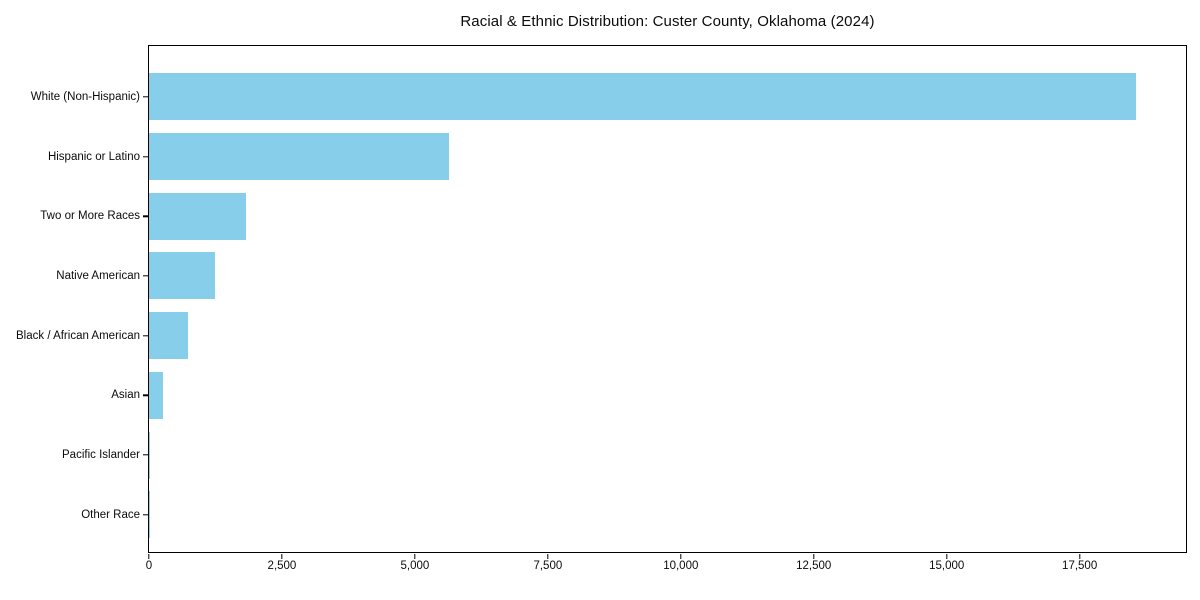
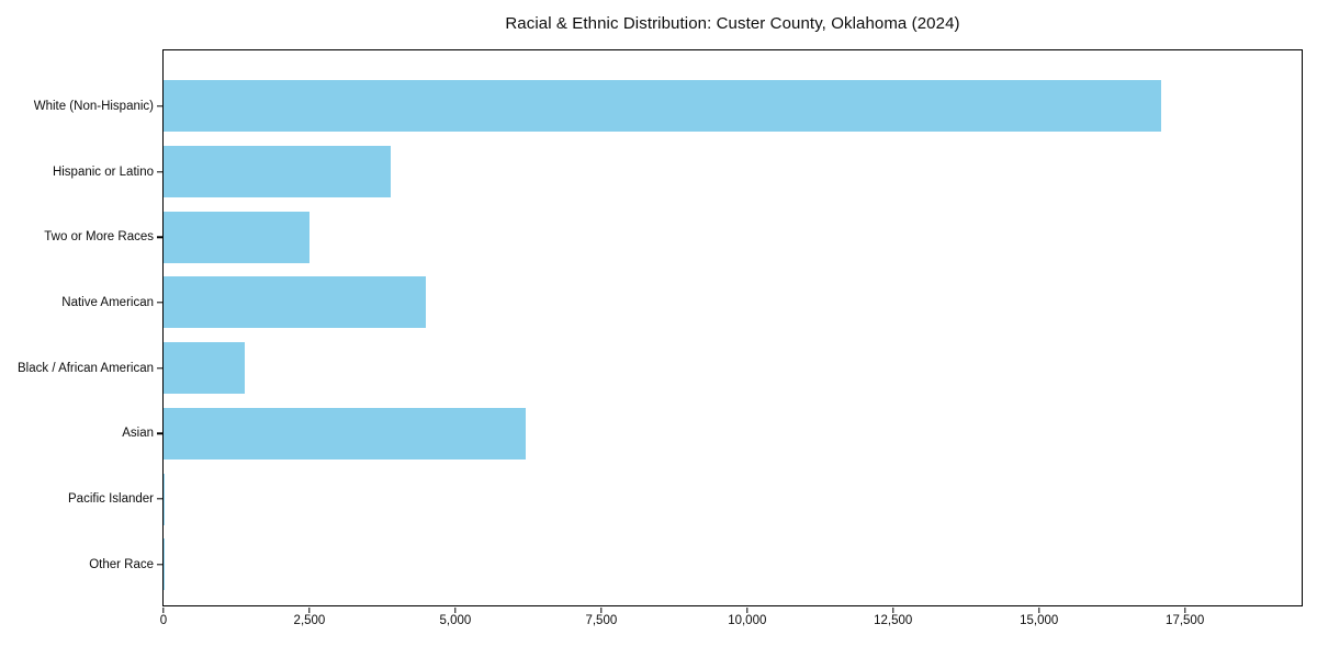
White (Non-Hispanic): 18600 -> 17100
Hispanic or Latino: 5600 -> 3900
Two or More Races: 1800 -> 2500
Native American: 1200 -> 4500
Black / African American: 700 -> 1400
Asian: 300 -> 6200
